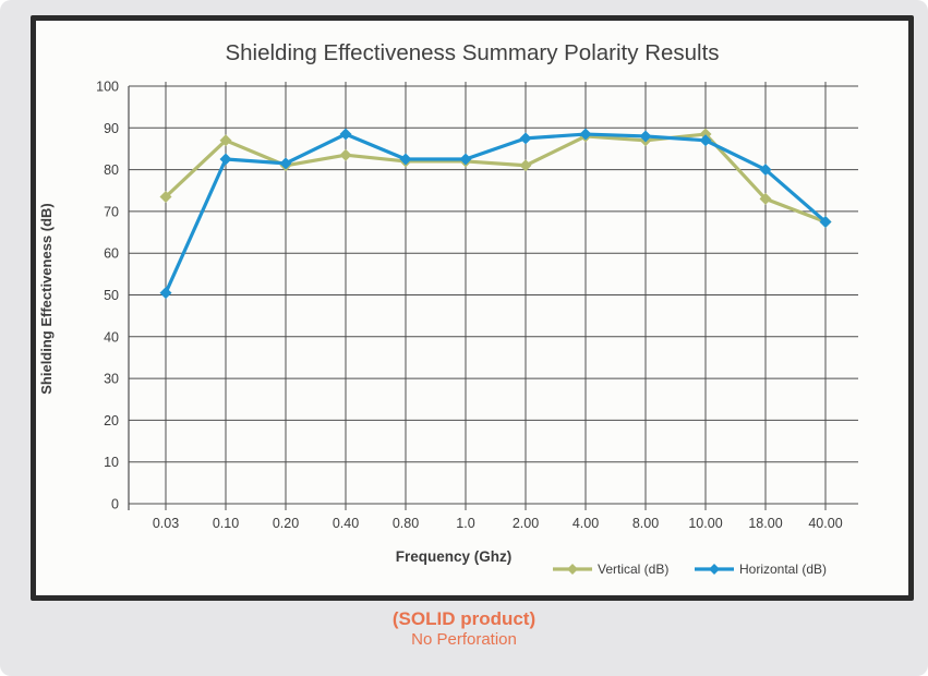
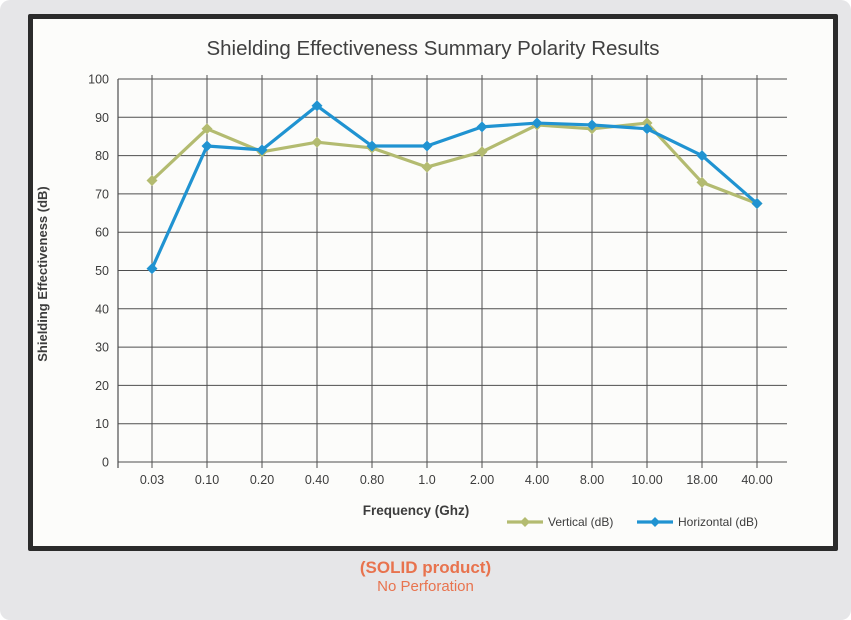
Horizontal (dB)/0.40: 88 -> 93
Vertical (dB)/1.0: 82 -> 77
